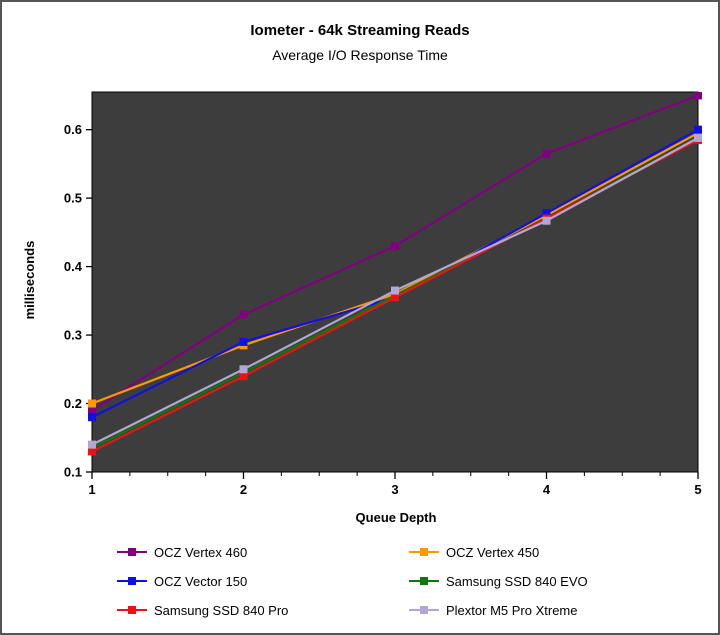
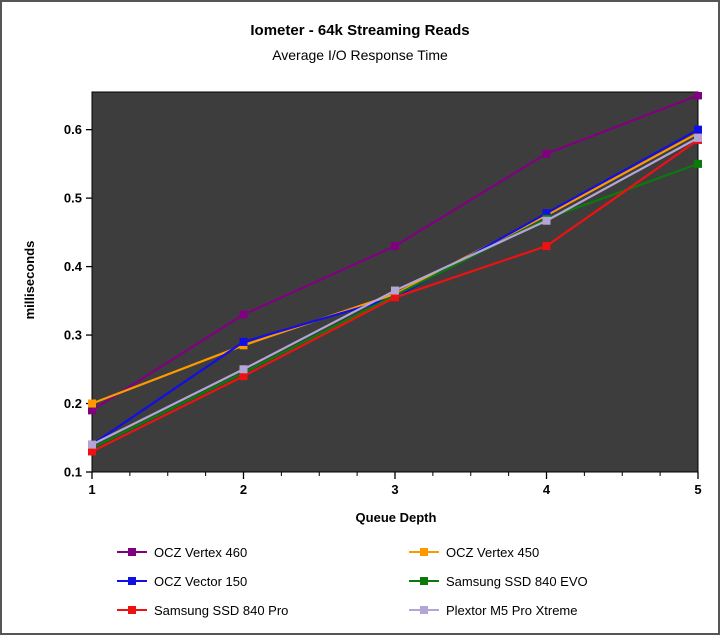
OCZ Vector 150/1: 0.18 -> 0.14
Samsung SSD 840 Pro/4: 0.47 -> 0.43
Samsung SSD 840 EVO/5: 0.59 -> 0.55
